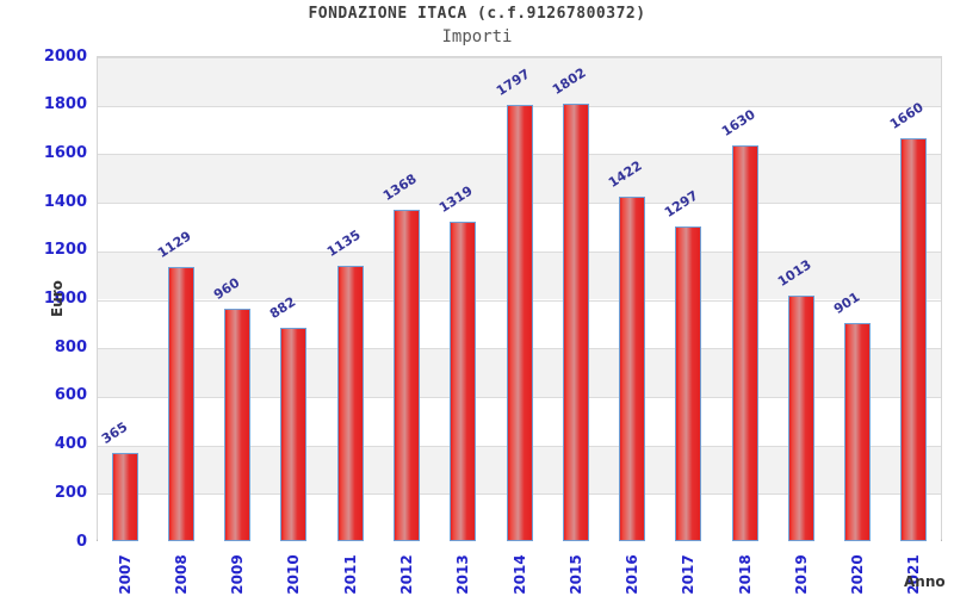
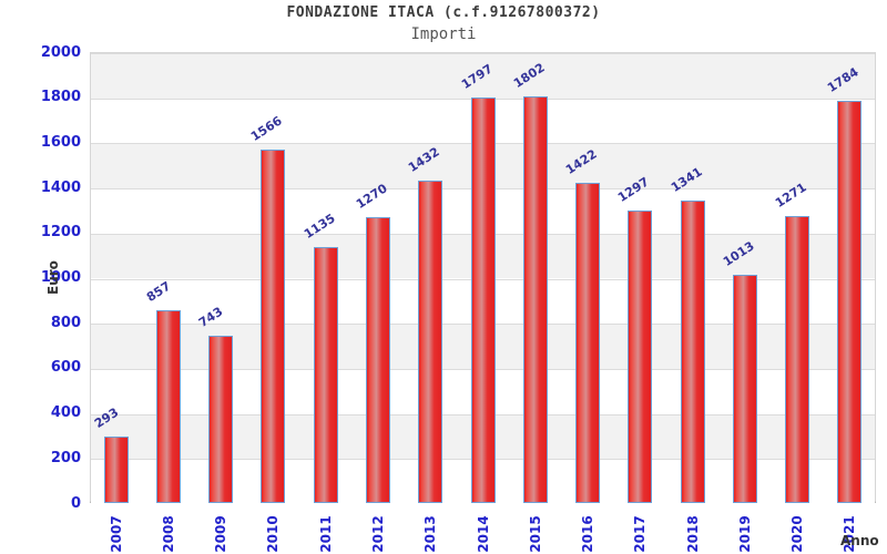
2007: 365 -> 293
2008: 1129 -> 857
2009: 960 -> 743
2010: 882 -> 1566
2012: 1368 -> 1270
2013: 1319 -> 1432
2018: 1630 -> 1341
2020: 901 -> 1271
2021: 1660 -> 1784
